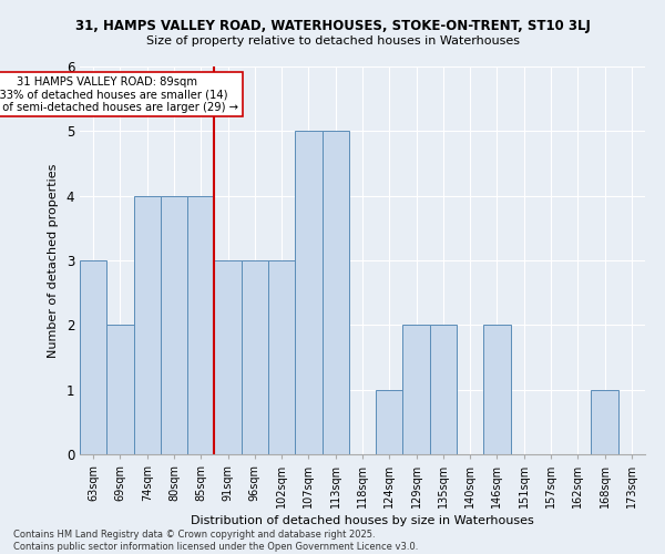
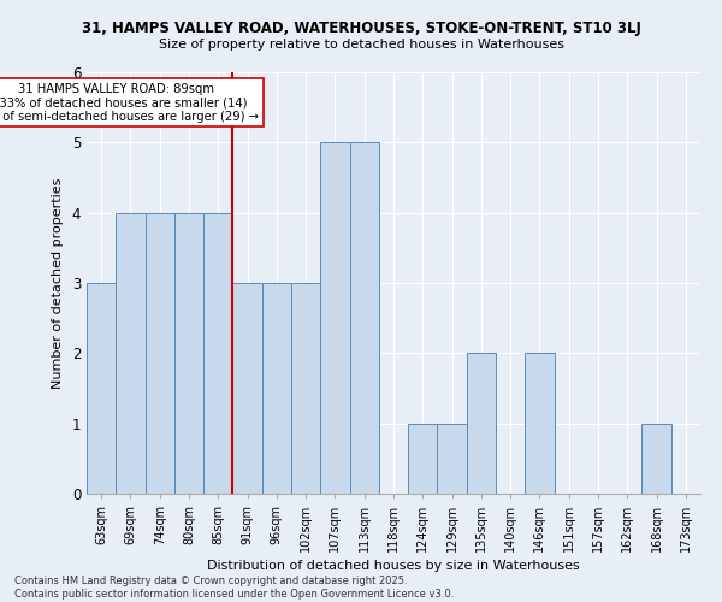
69sqm: 2 -> 4
129sqm: 2 -> 1
